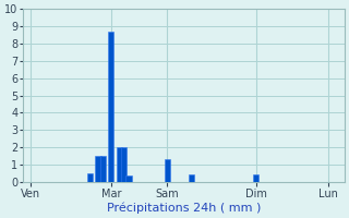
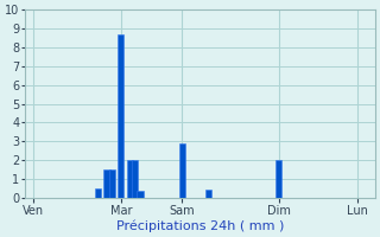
Sam: 1.3 -> 2.9
Dim: 0.5 -> 2.0
